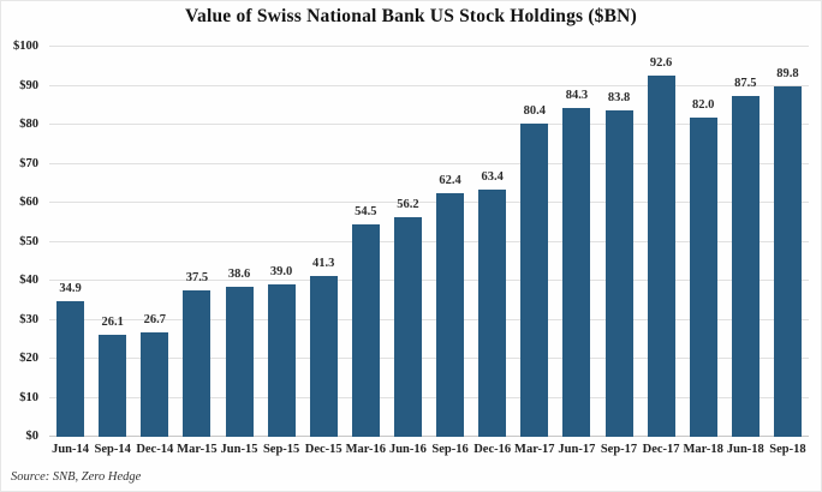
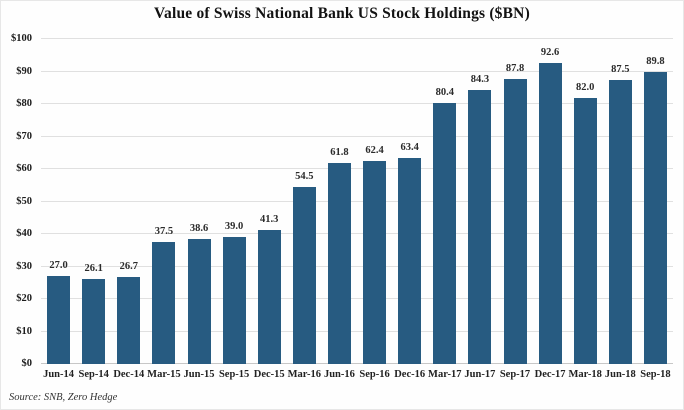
Jun-14: 34.9 -> 27.0
Jun-16: 56.2 -> 61.8
Sep-17: 83.8 -> 87.8
